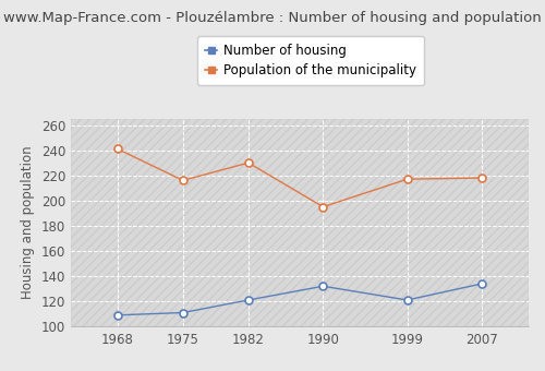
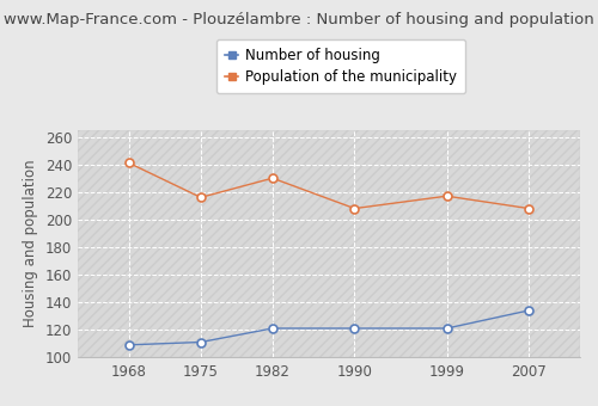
Number of housing/1990: 132 -> 121
Population of the municipality/1990: 195 -> 208
Population of the municipality/2007: 218 -> 208
